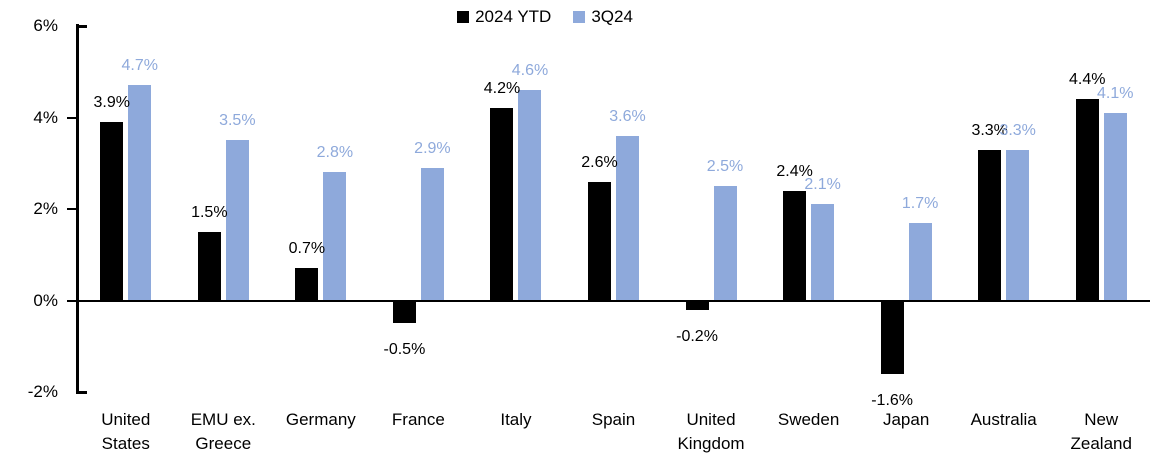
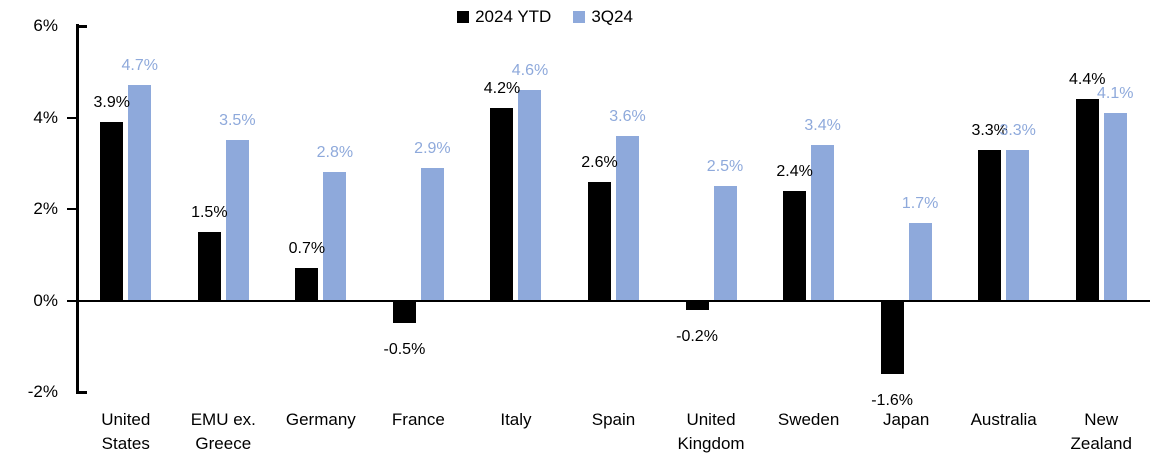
3Q24/Sweden: 2.1% -> 3.4%
